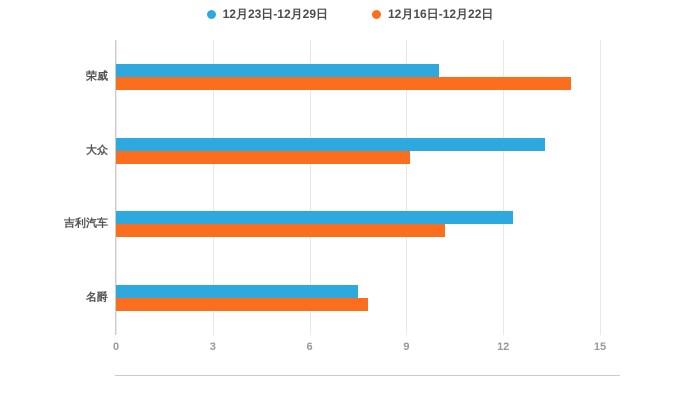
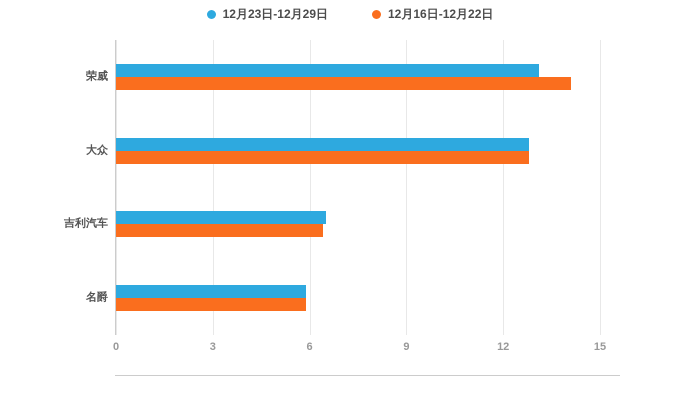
12月23日-12月29日/荣威: 10.0 -> 13.1
12月23日-12月29日/大众: 13.3 -> 12.8
12月16日-12月22日/大众: 9.1 -> 12.8
12月23日-12月29日/吉利汽车: 12.3 -> 6.5
12月16日-12月22日/吉利汽车: 10.2 -> 6.4
12月23日-12月29日/名爵: 7.5 -> 5.9
12月16日-12月22日/名爵: 7.8 -> 5.9
